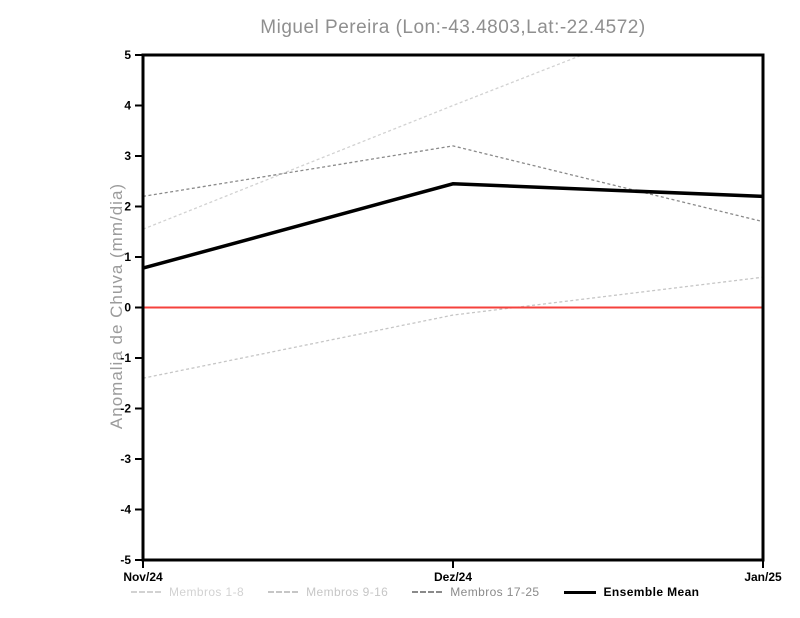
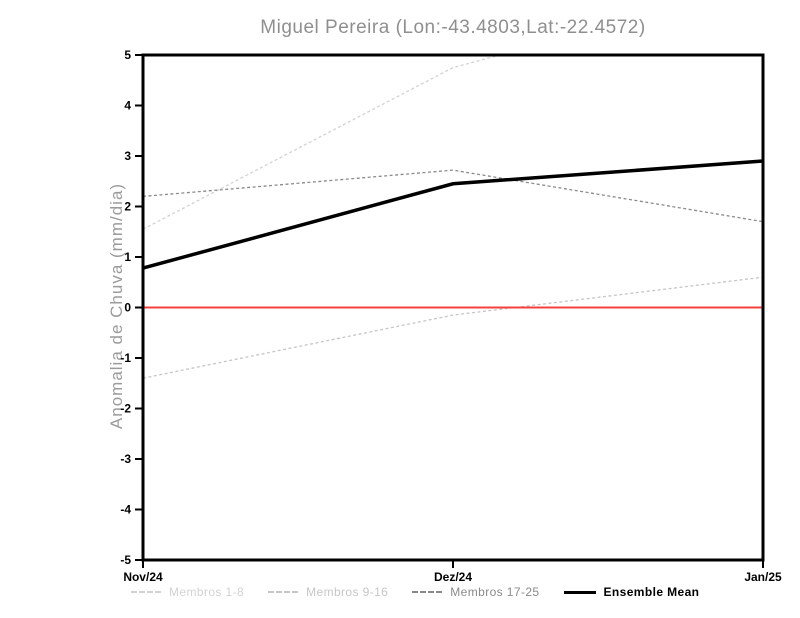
Membros 1-8/Dez/24: 4.0 -> 4.8
Membros 17-25/Dez/24: 3.2 -> 2.7
Ensemble Mean/Jan/25: 2.2 -> 2.9
